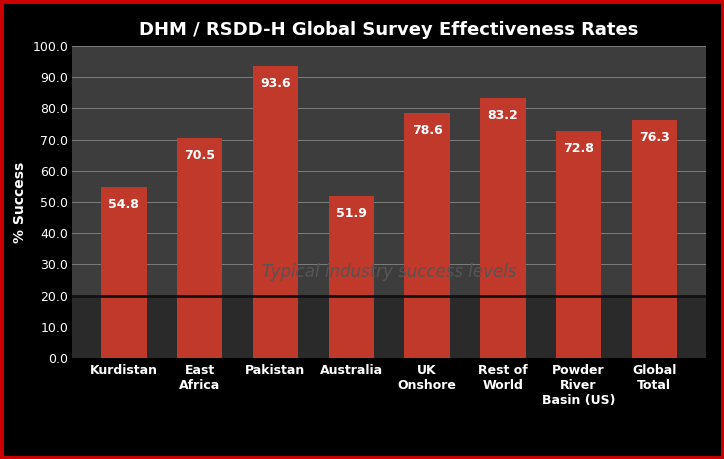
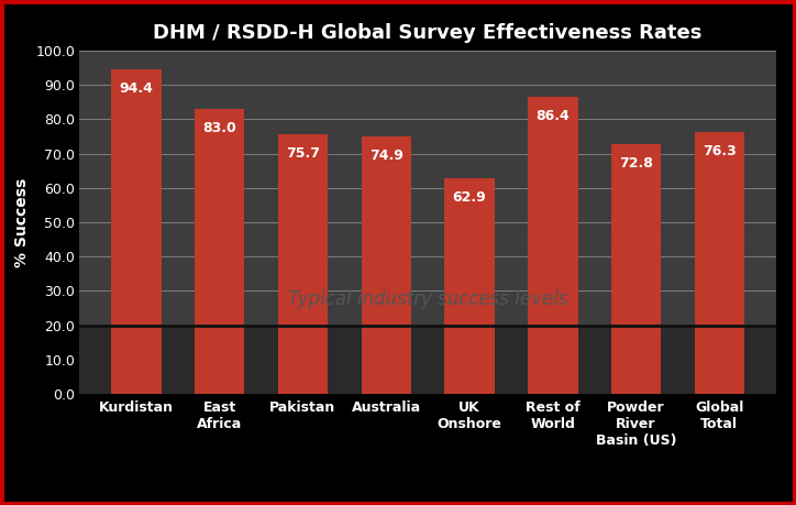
Kurdistan: 54.8 -> 94.4
East Africa: 70.5 -> 83.0
Pakistan: 93.6 -> 75.7
Australia: 51.9 -> 74.9
UK Onshore: 78.6 -> 62.9
Rest of World: 83.2 -> 86.4
